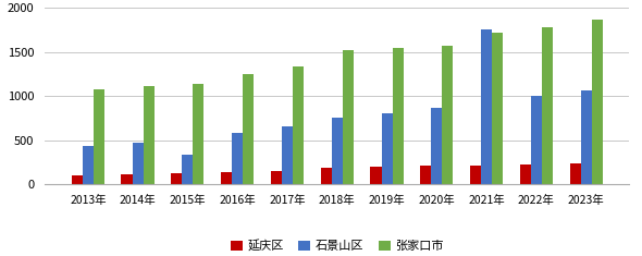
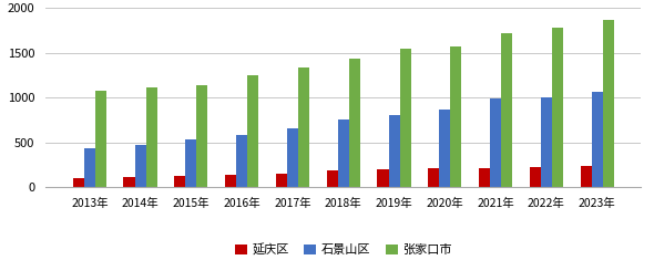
石景山区/2015年: 340 -> 530
张家口市/2018年: 1520 -> 1430
石景山区/2021年: 1760 -> 980
